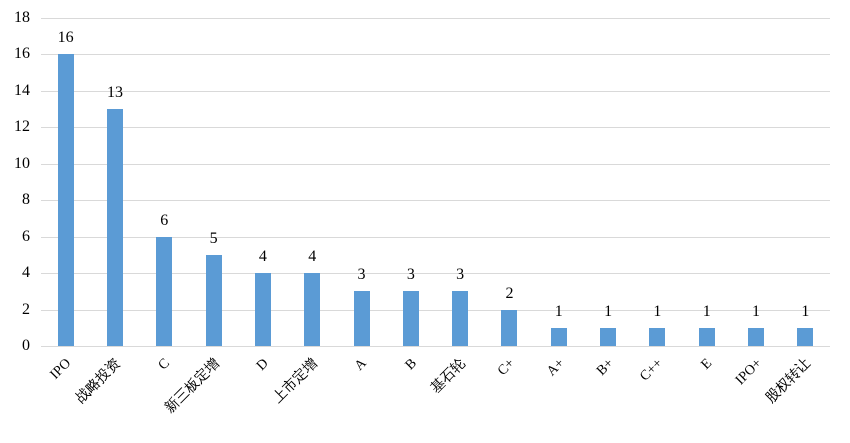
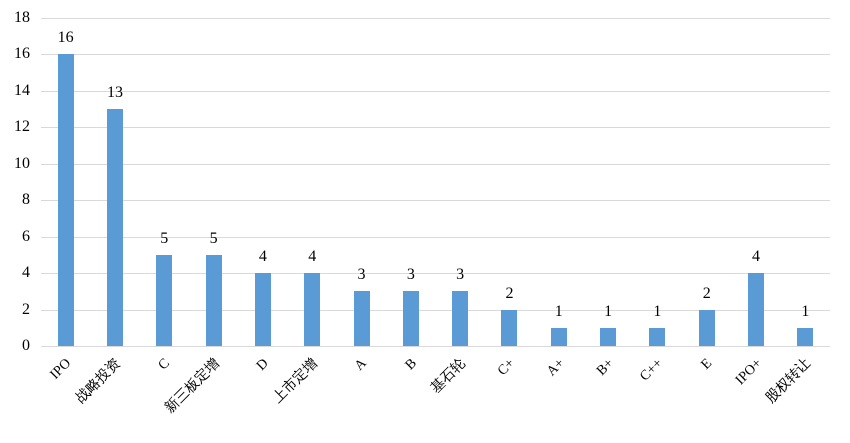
C: 6 -> 5
E: 1 -> 2
IPO+: 1 -> 4
